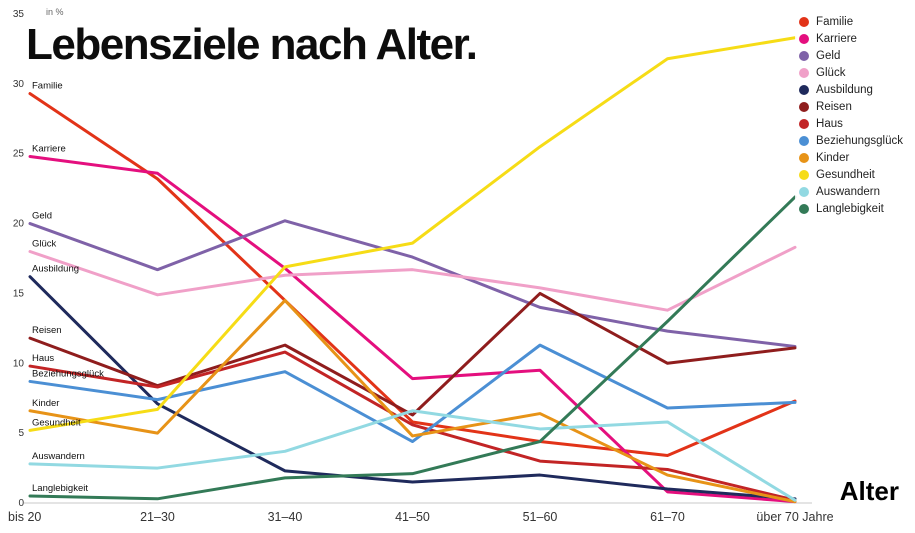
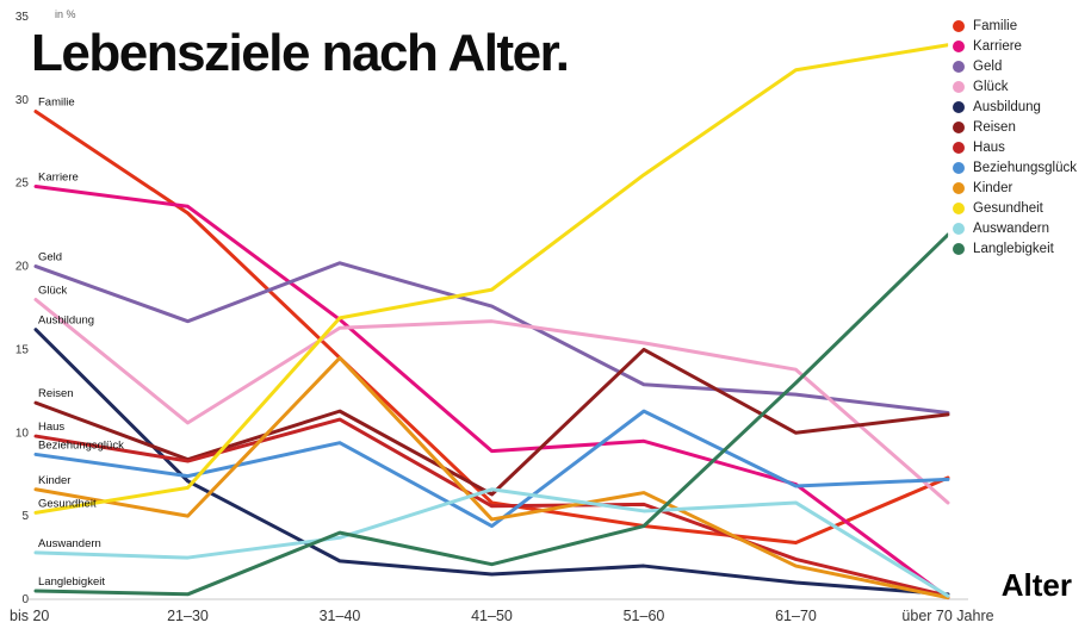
Glück/21–30: 14.9 -> 10.6
Langlebigkeit/31–40: 1.8 -> 4.0
Geld/51–60: 14.0 -> 12.9
Haus/51–60: 3.0 -> 5.7
Karriere/61–70: 0.8 -> 6.9
Glück/über 70 Jahre: 18.3 -> 5.8
